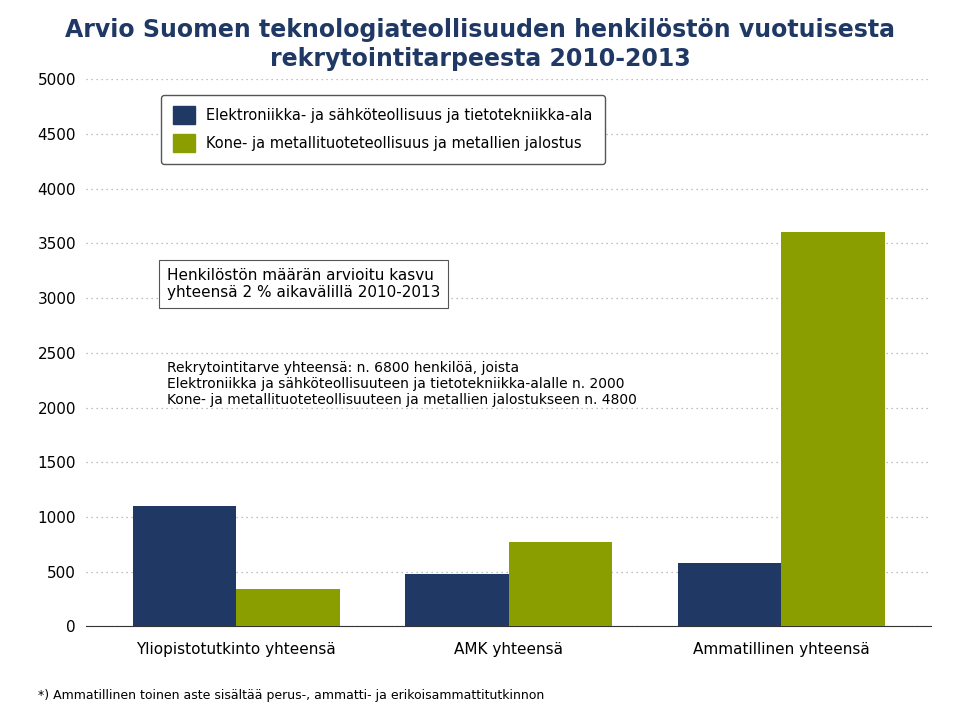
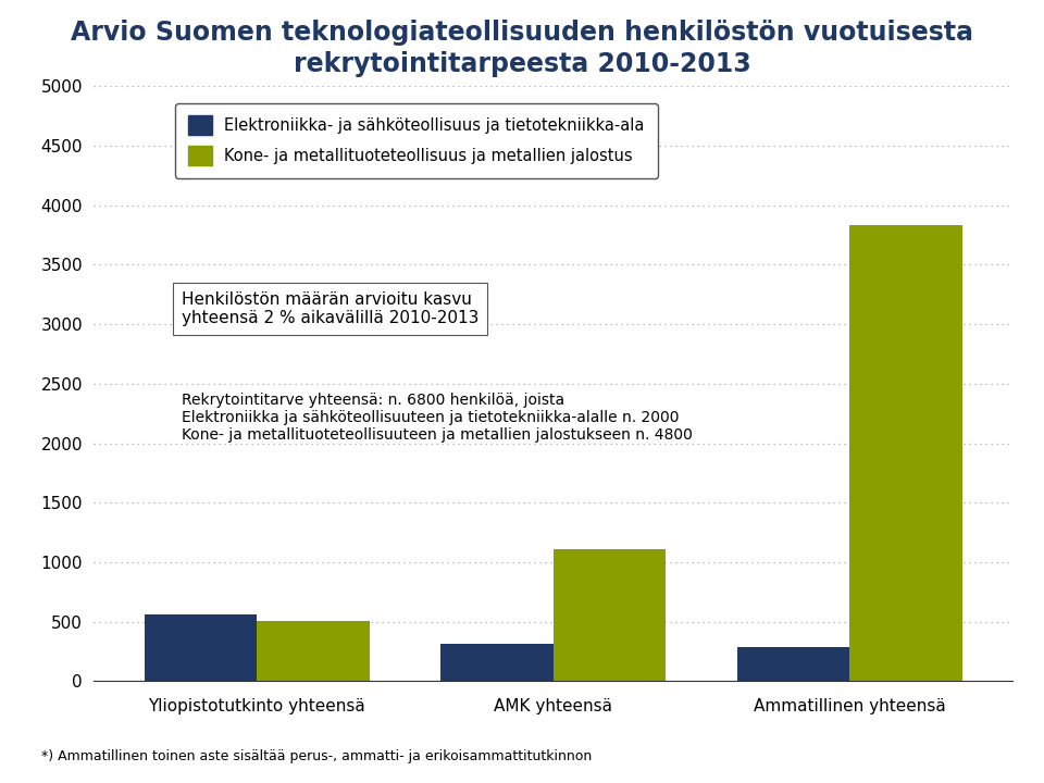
Elektroniikka- ja sähköteollisuus ja tietotekniikka-ala/Yliopistotutkinto yhteensä: 1100 -> 560
Kone- ja metallituoteteollisuus ja metallien jalostus/Yliopistotutkinto yhteensä: 340 -> 510
Elektroniikka- ja sähköteollisuus ja tietotekniikka-ala/AMK yhteensä: 480 -> 310
Kone- ja metallituoteteollisuus ja metallien jalostus/AMK yhteensä: 780 -> 1110
Elektroniikka- ja sähköteollisuus ja tietotekniikka-ala/Ammatillinen yhteensä: 580 -> 290
Kone- ja metallituoteteollisuus ja metallien jalostus/Ammatillinen yhteensä: 3600 -> 3830
